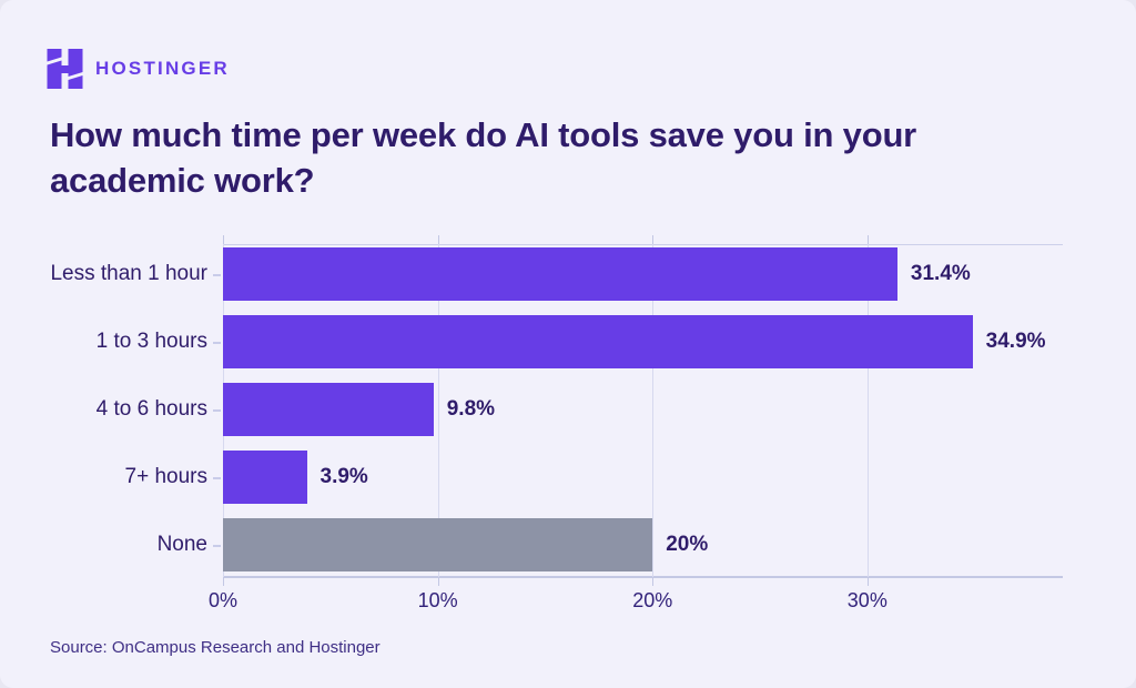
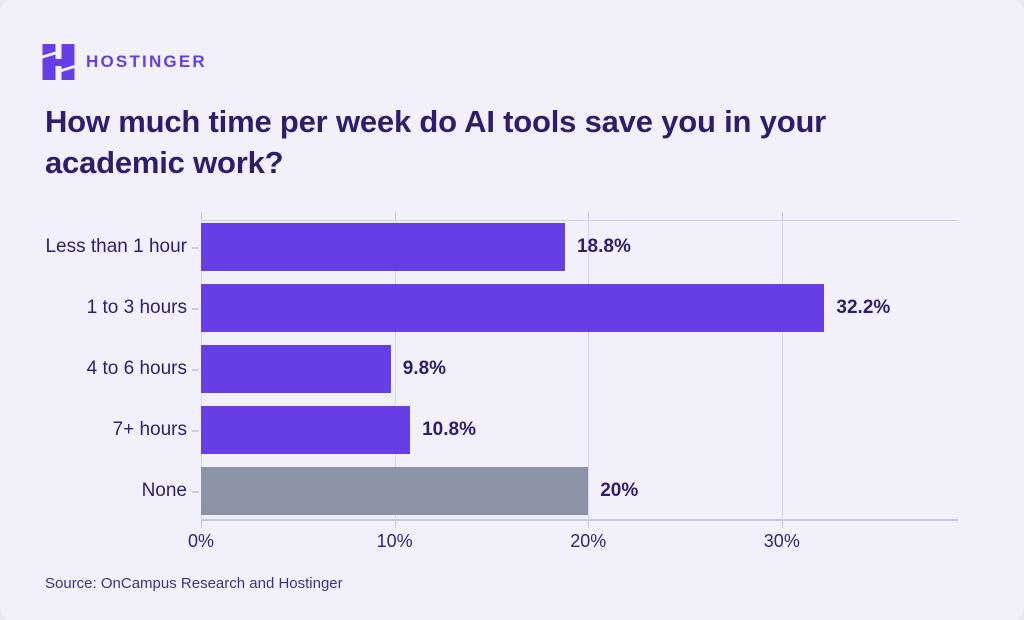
Less than 1 hour: 31.4% -> 18.8%
1 to 3 hours: 34.9% -> 32.2%
7+ hours: 3.9% -> 10.8%
